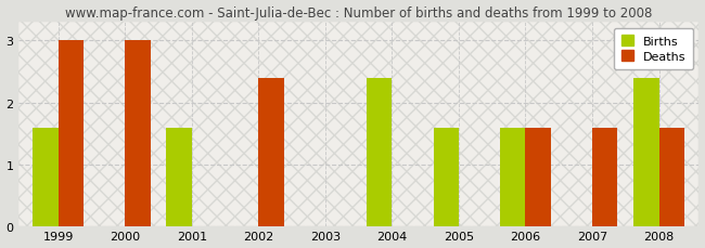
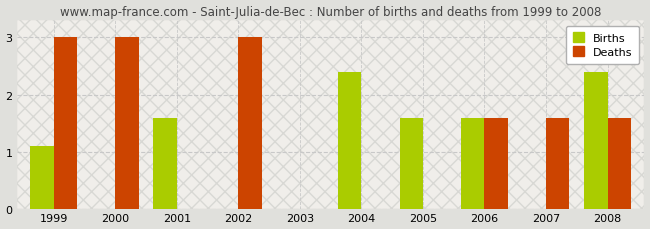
Births/1999: 1.6 -> 1.1
Deaths/2002: 2.4 -> 3.0
